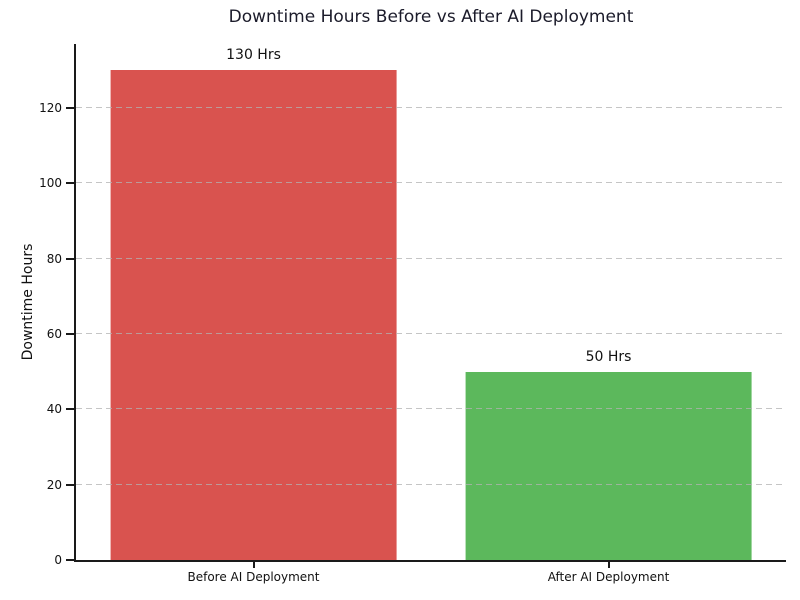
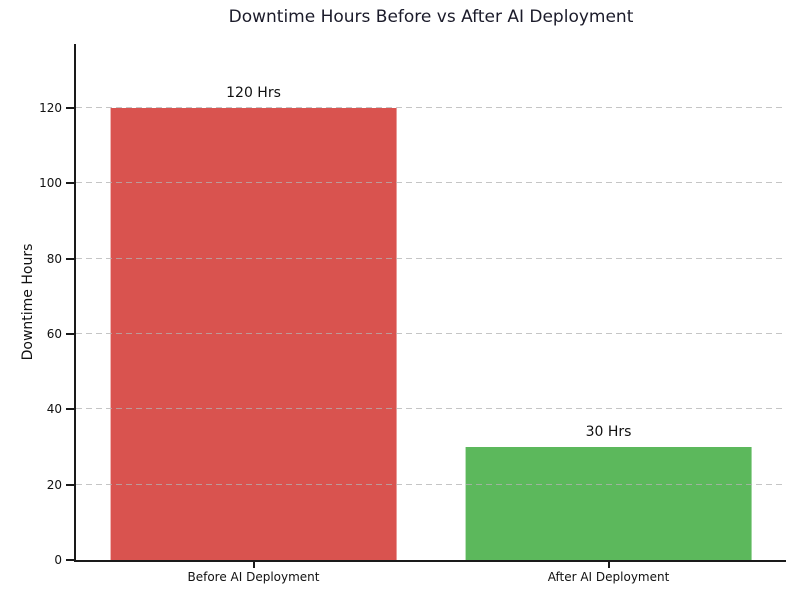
Before AI Deployment: 130 -> 120
After AI Deployment: 50 -> 30
